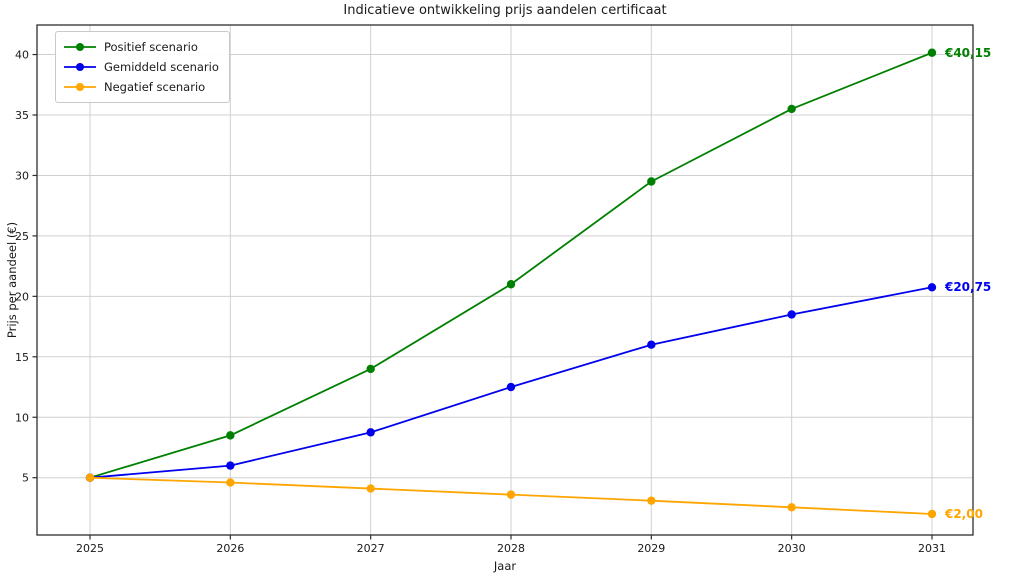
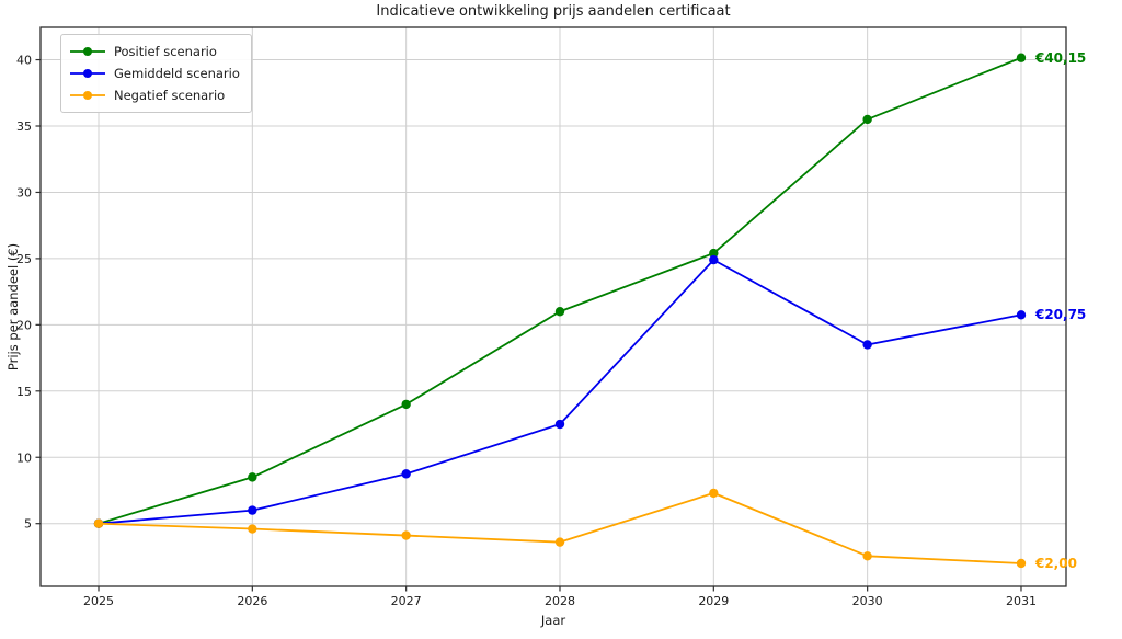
Positief scenario/2029: 29.5 -> 25.4
Gemiddeld scenario/2029: 16.0 -> 24.9
Negatief scenario/2029: 3.1 -> 7.3
